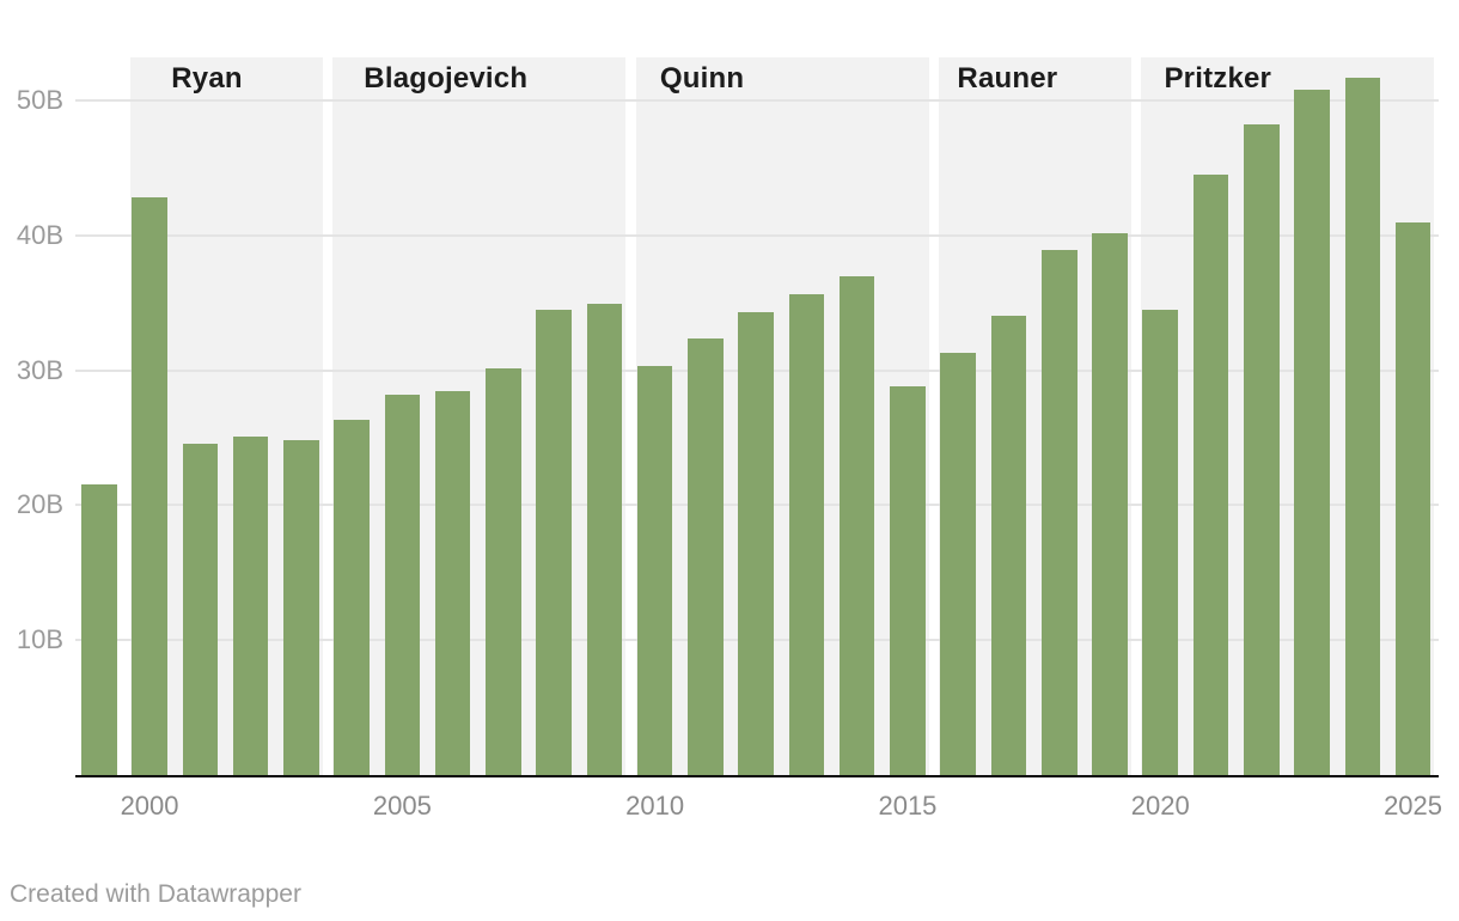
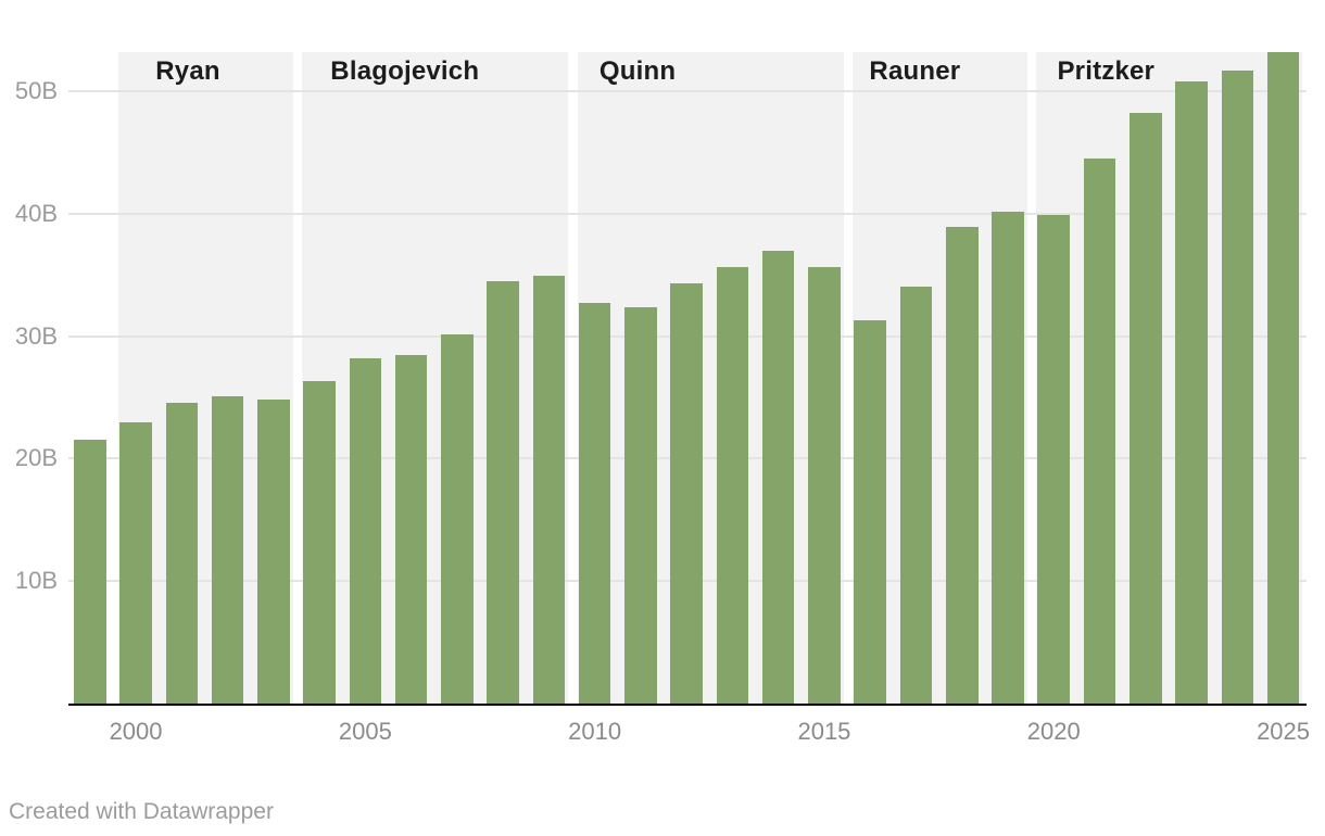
2000: 42.8B -> 23.0B
2010: 30.3B -> 32.7B
2015: 28.8B -> 35.6B
2020: 34.5B -> 39.9B
2025: 41.0B -> 53.2B
